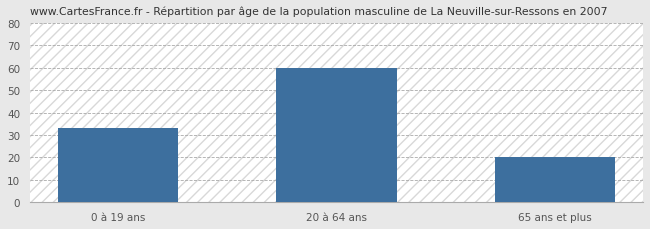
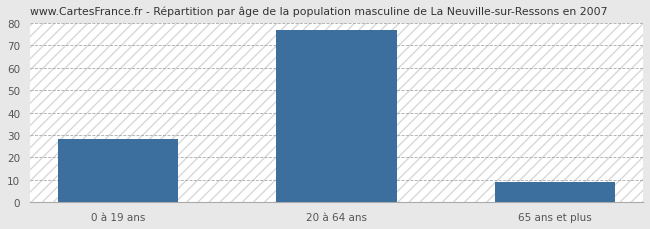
0 à 19 ans: 33 -> 28
20 à 64 ans: 60 -> 77
65 ans et plus: 20 -> 9
